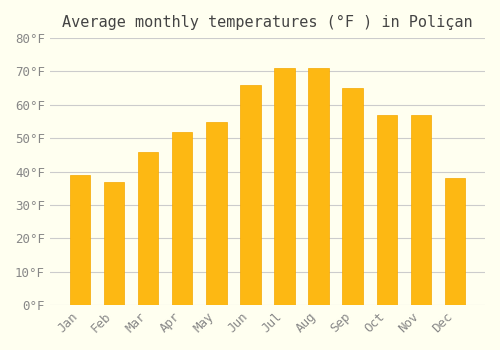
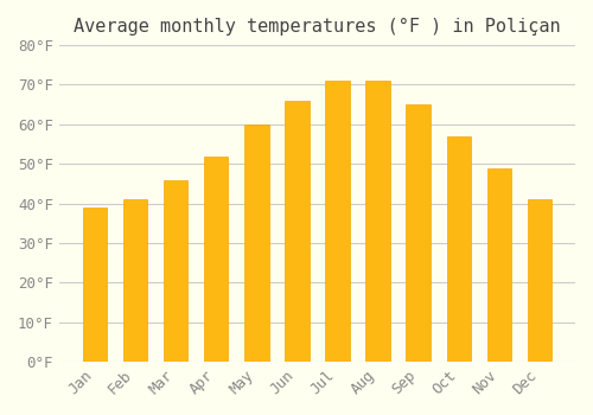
Feb: 37°F -> 41°F
May: 55°F -> 60°F
Nov: 57°F -> 49°F
Dec: 38°F -> 41°F
